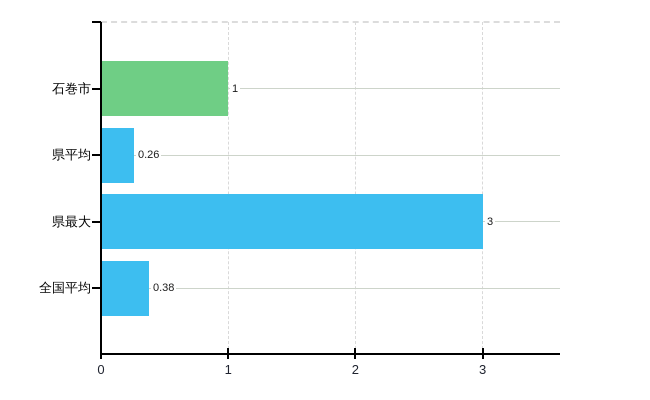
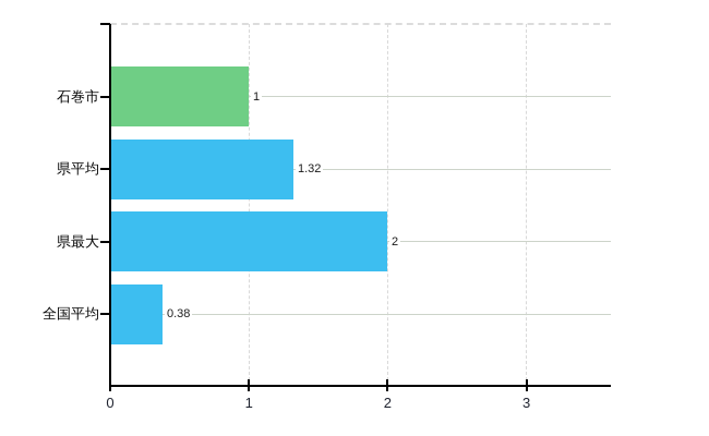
県平均: 0.26 -> 1.32
県最大: 3 -> 2
